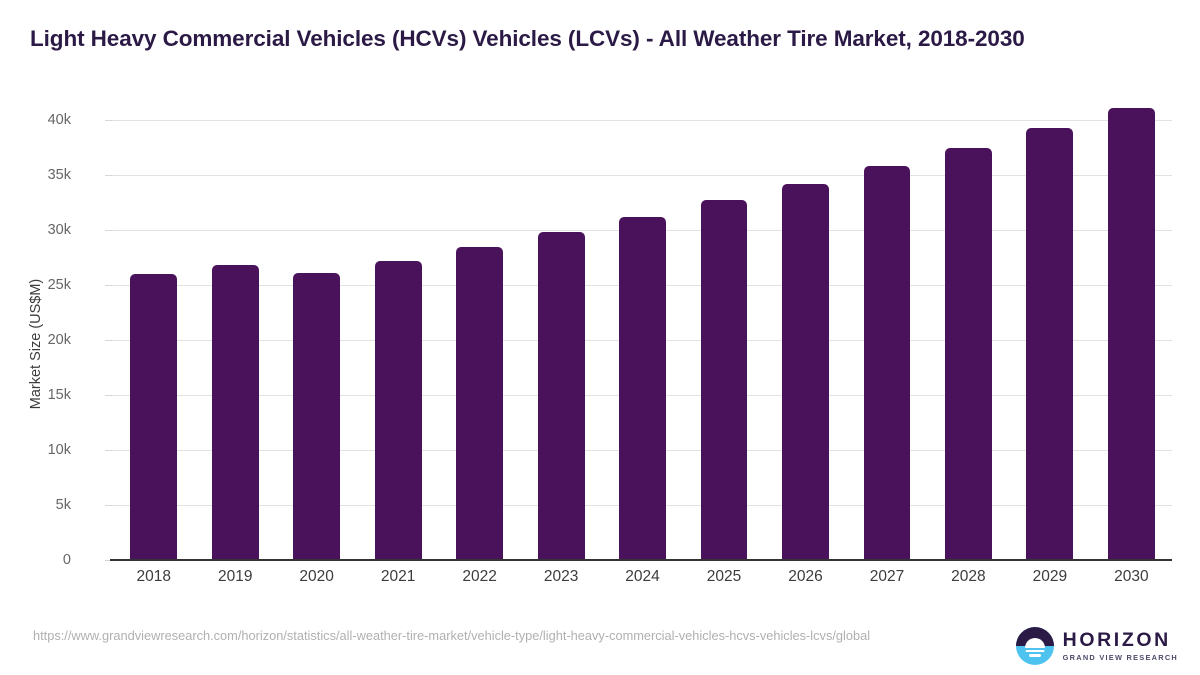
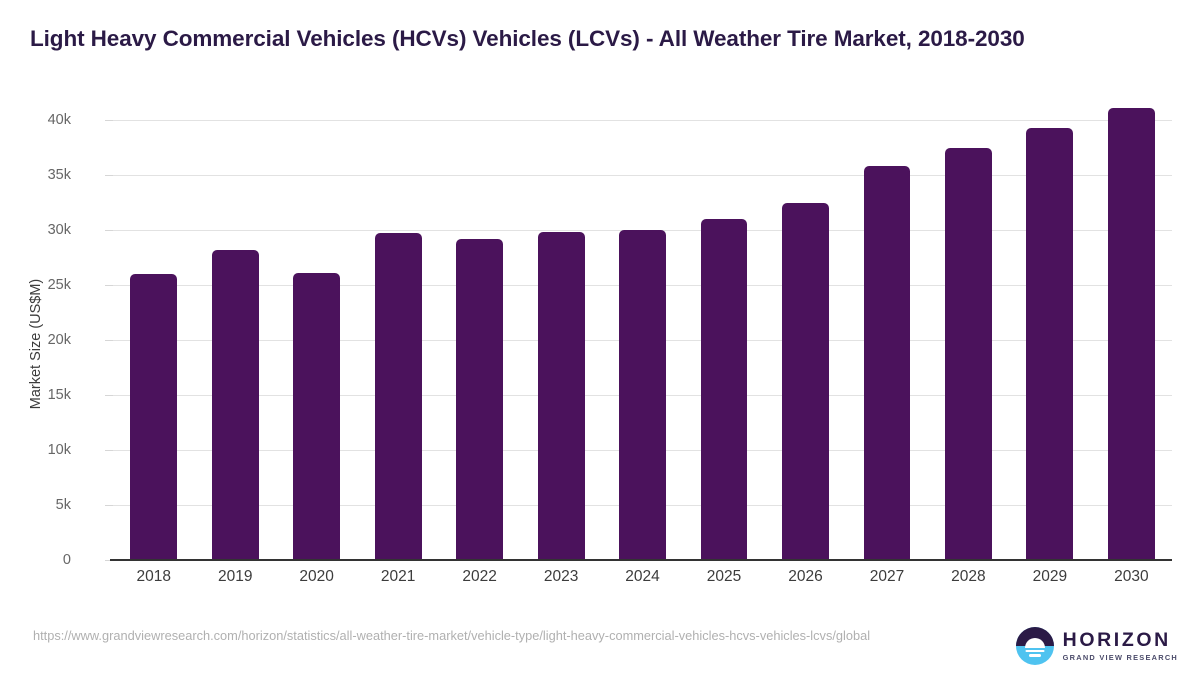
2019: 26.8k -> 28.2k
2021: 27.2k -> 29.7k
2022: 28.5k -> 29.2k
2024: 31.2k -> 30.0k
2025: 32.7k -> 31.0k
2026: 34.2k -> 32.5k
